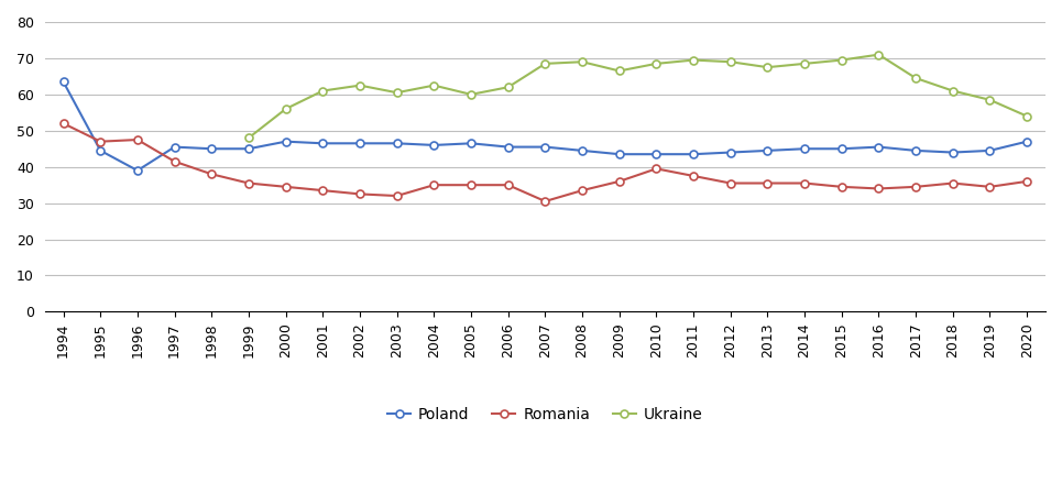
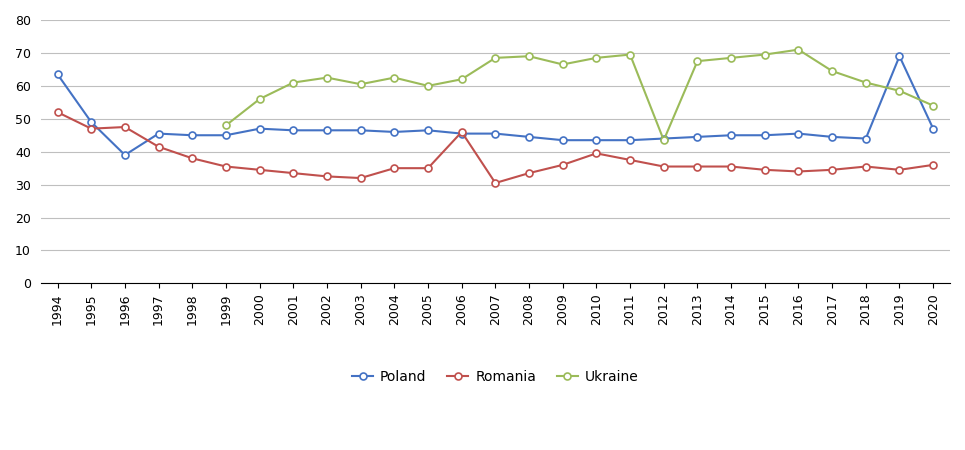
Poland/1995: 44.5 -> 49.0
Romania/2006: 35.0 -> 46.0
Ukraine/2012: 69.0 -> 43.5
Poland/2019: 44.5 -> 69.0
